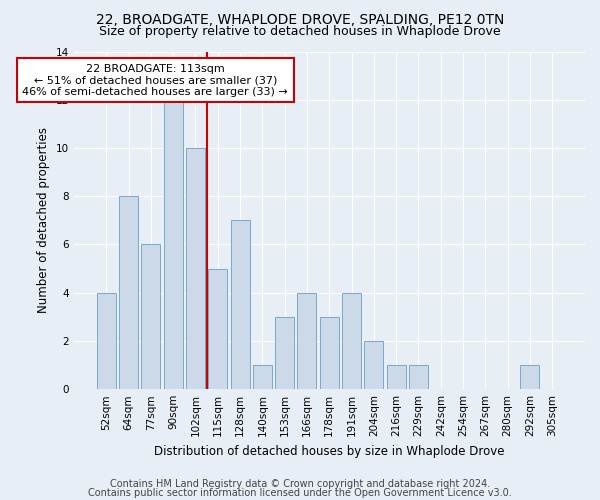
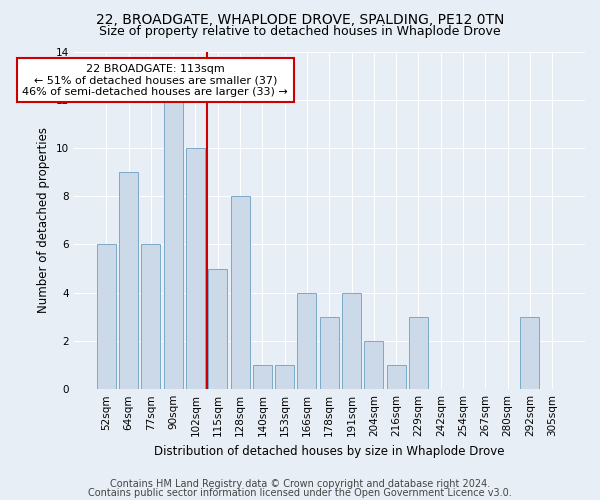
52sqm: 4 -> 6
64sqm: 8 -> 9
128sqm: 7 -> 8
153sqm: 3 -> 1
229sqm: 1 -> 3
292sqm: 1 -> 3
